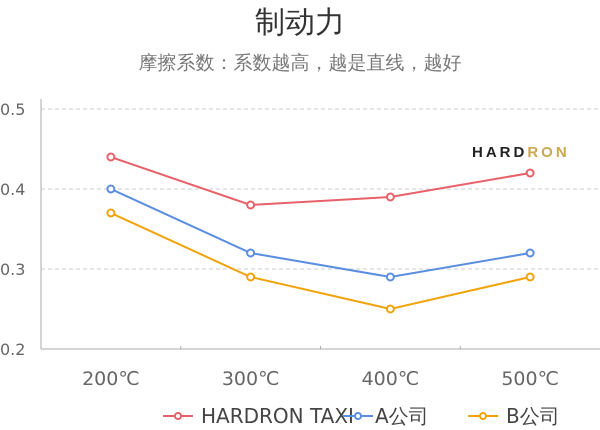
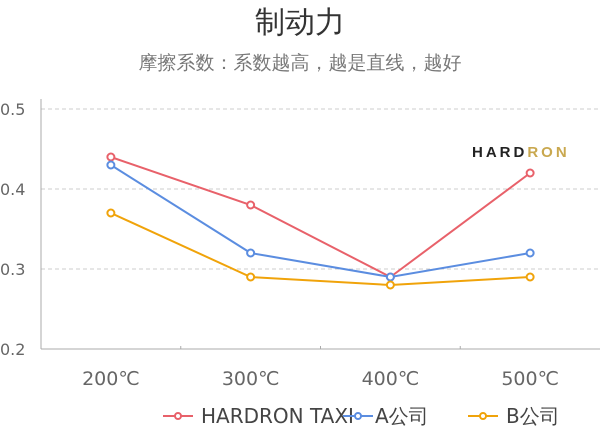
A公司/200℃: 0.40 -> 0.43
HARDRON TAXI/400℃: 0.39 -> 0.29
B公司/400℃: 0.25 -> 0.28
